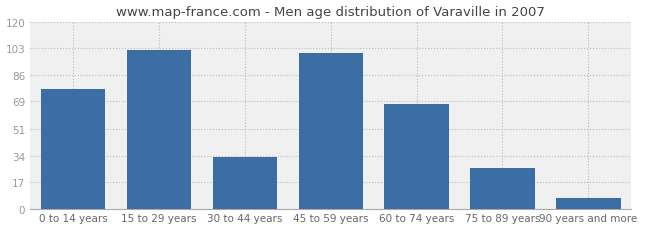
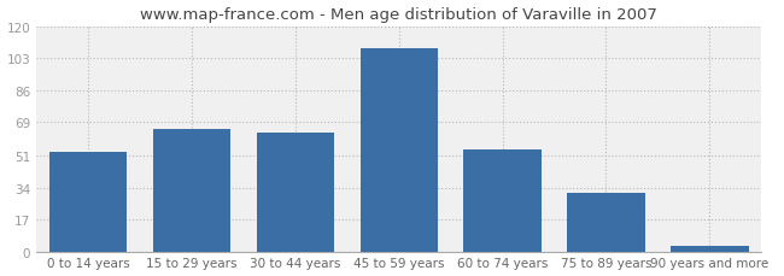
0 to 14 years: 77 -> 53
15 to 29 years: 102 -> 65
30 to 44 years: 33 -> 63
45 to 59 years: 100 -> 108
60 to 74 years: 67 -> 54
75 to 89 years: 26 -> 31
90 years and more: 7 -> 3
